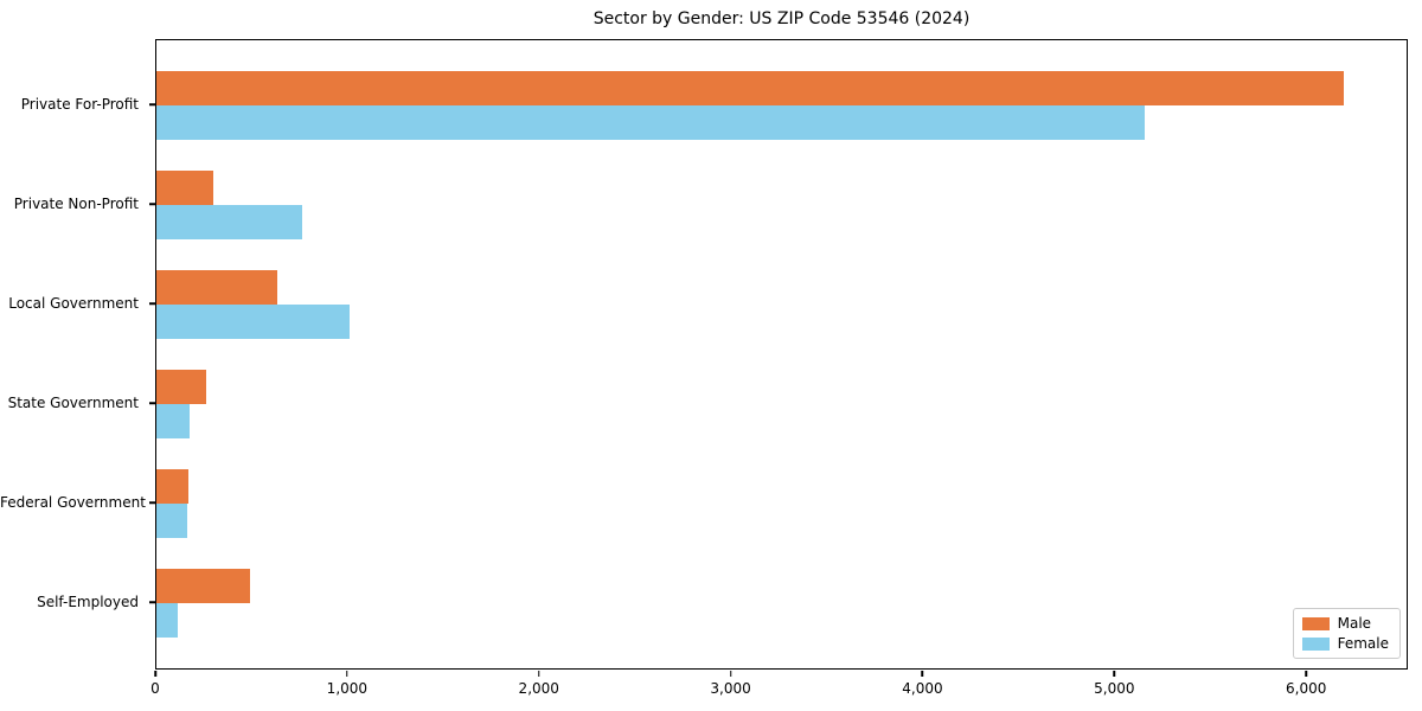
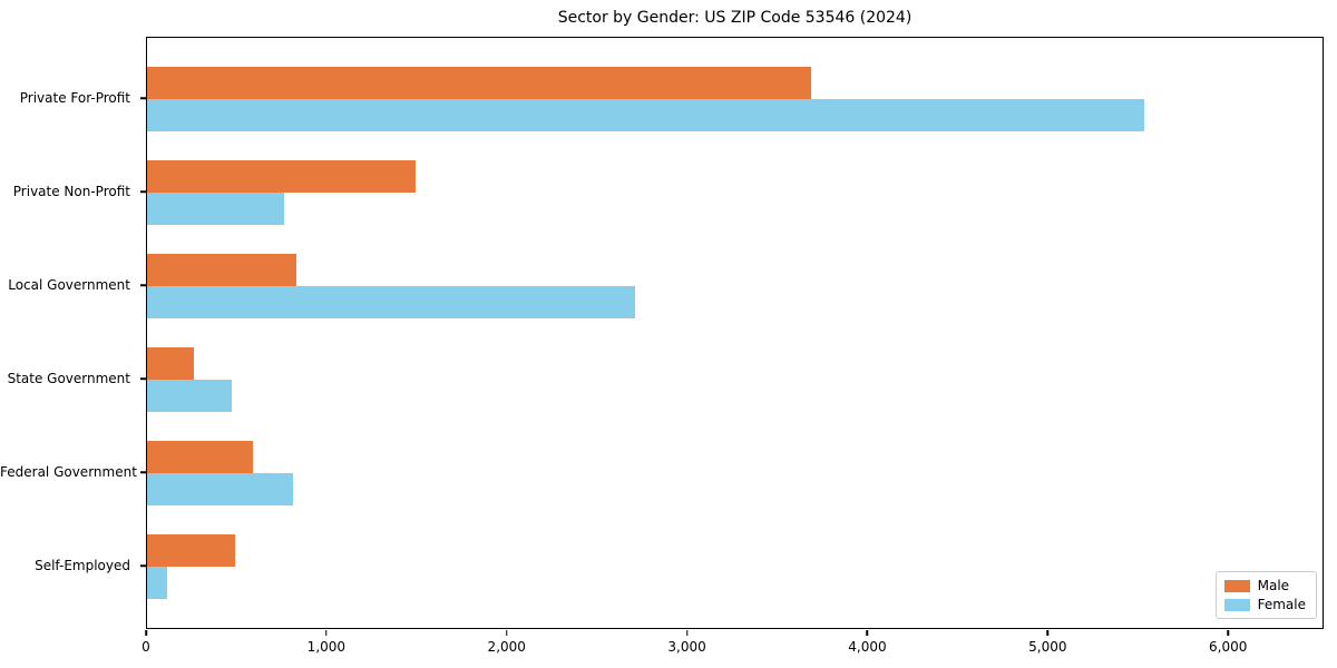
Male/Private For-Profit: 6200 -> 3690
Female/Private For-Profit: 5160 -> 5540
Male/Private Non-Profit: 300 -> 1490
Male/Local Government: 630 -> 830
Female/Local Government: 1010 -> 2710
Female/State Government: 180 -> 470
Male/Federal Government: 170 -> 590
Female/Federal Government: 160 -> 810
